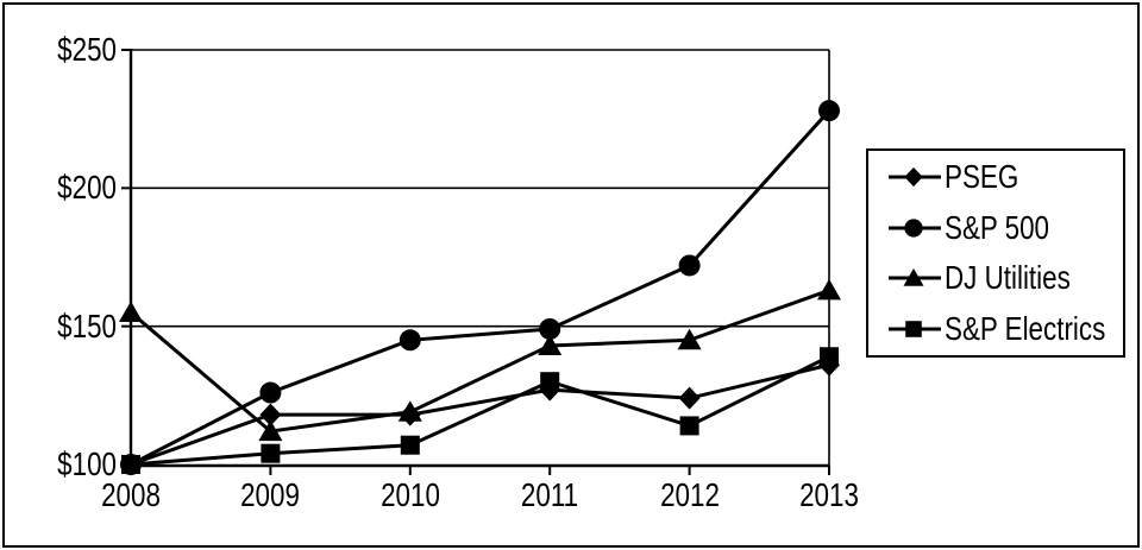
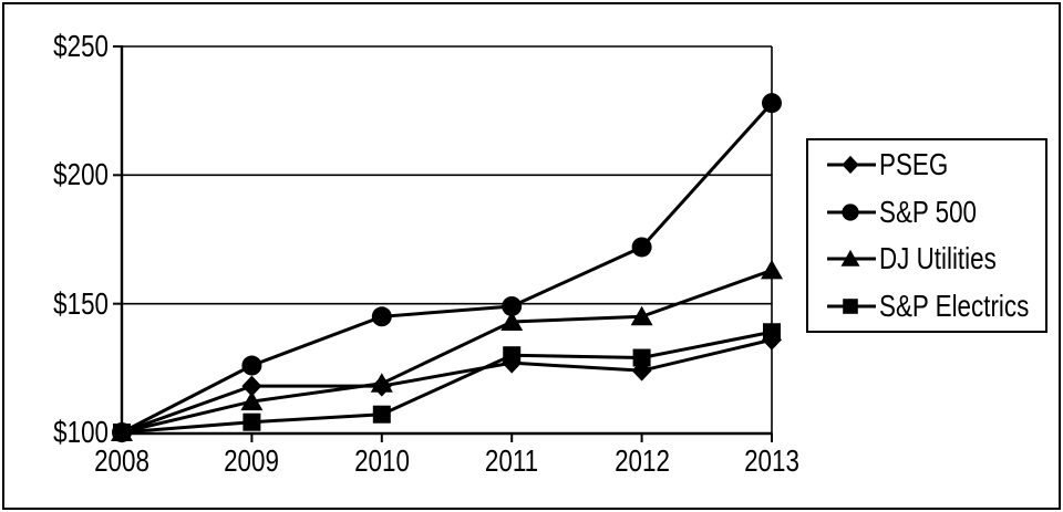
DJ Utilities/2008: $155 -> $100
S&P Electrics/2012: $114 -> $129
